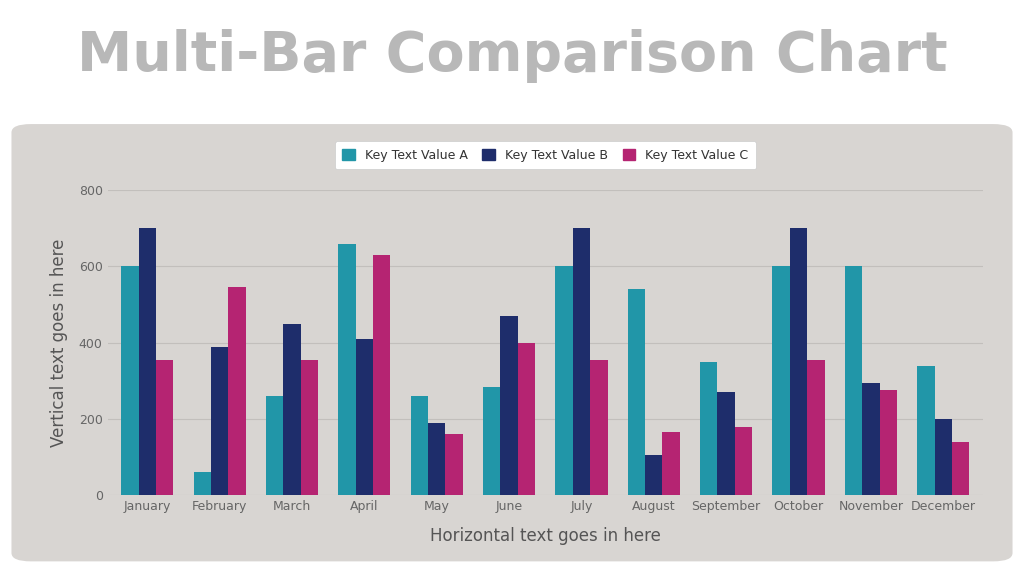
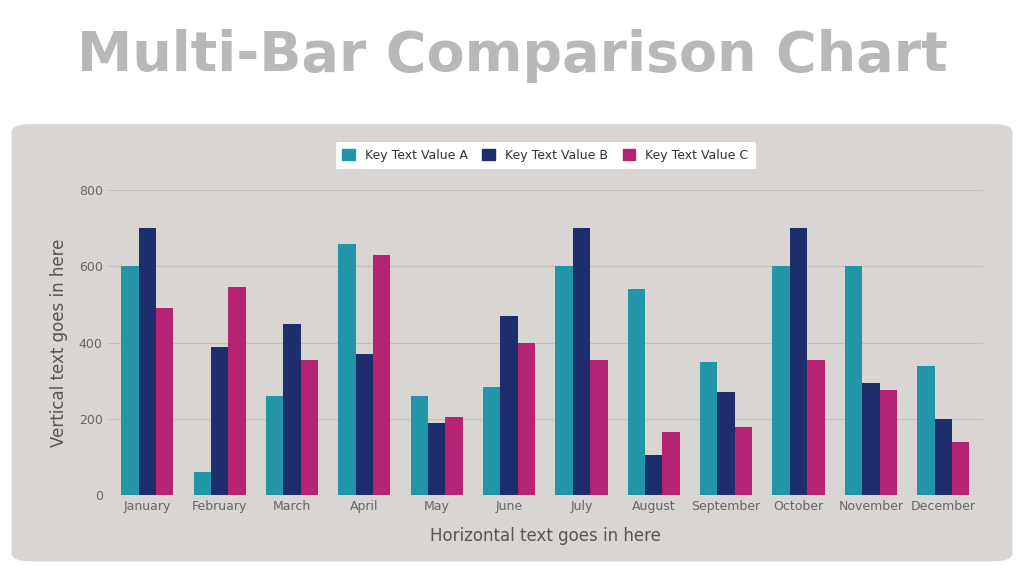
Key Text Value C/January: 355 -> 490
Key Text Value B/April: 410 -> 370
Key Text Value C/May: 160 -> 205
